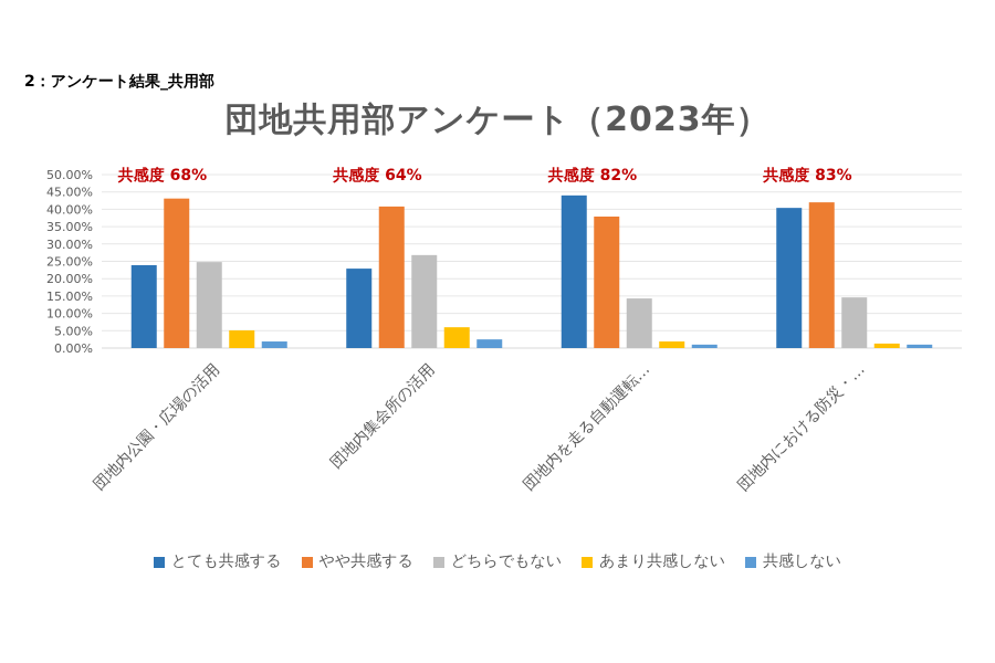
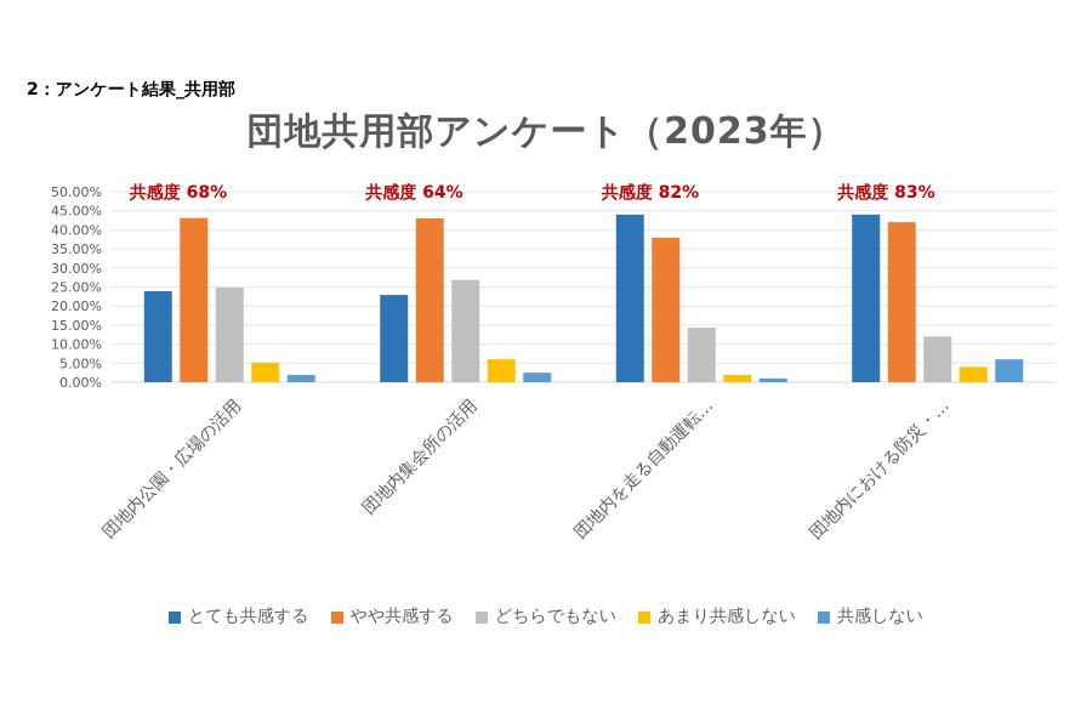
やや共感する/団地内集会所の活用: 41% -> 43%
とても共感する/団地内における防災・…: 40% -> 44%
どちらでもない/団地内における防災・…: 15% -> 12%
あまり共感しない/団地内における防災・…: 1% -> 4%
共感しない/団地内における防災・…: 1% -> 6%
